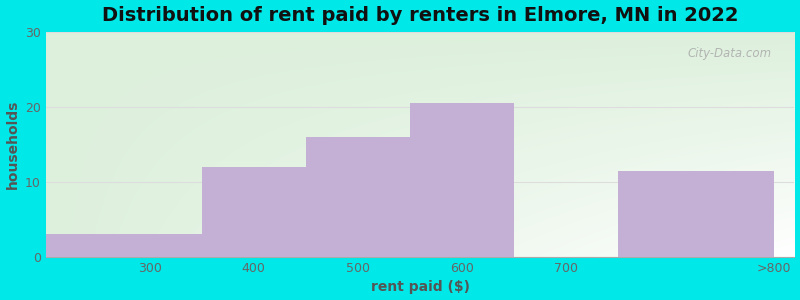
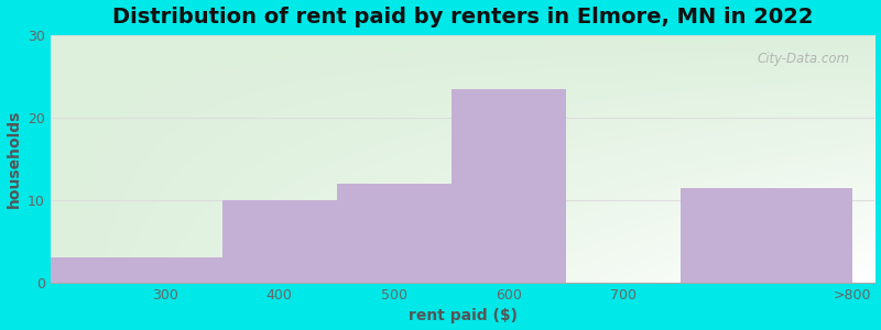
400: 12.0 -> 10.0
500: 16.0 -> 12.0
600: 20.5 -> 23.4
